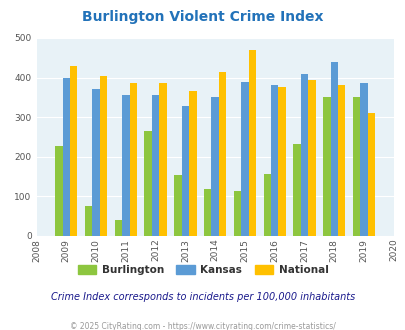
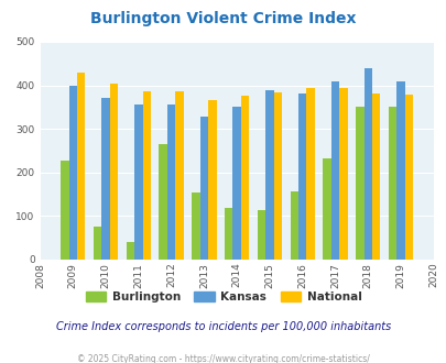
National/2014: 415 -> 376
National/2015: 470 -> 383
National/2016: 375 -> 395
Kansas/2019: 385 -> 410
National/2019: 310 -> 379
